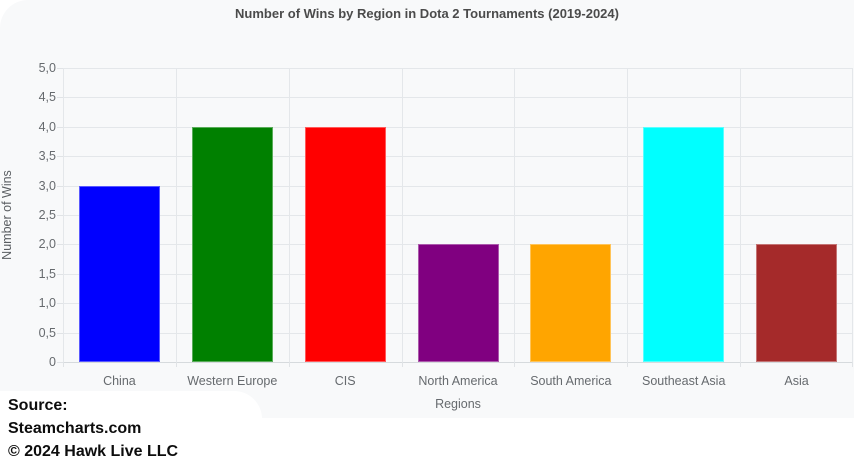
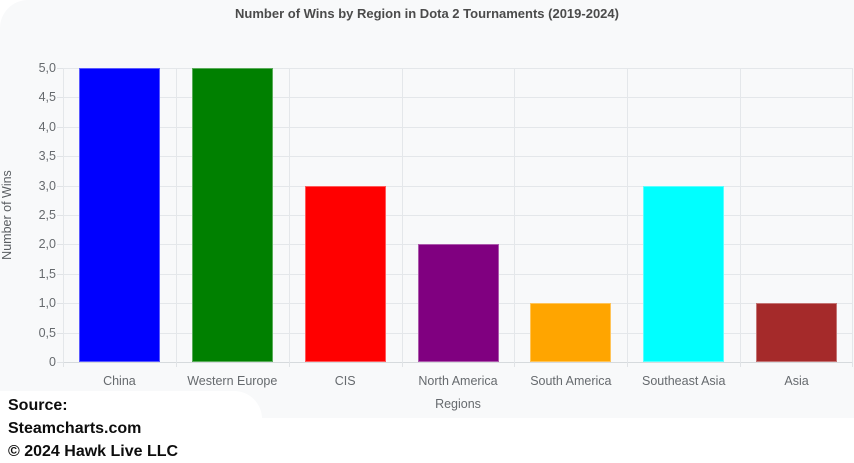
China: 3 -> 5
Western Europe: 4 -> 5
CIS: 4 -> 3
South America: 2 -> 1
Southeast Asia: 4 -> 3
Asia: 2 -> 1
